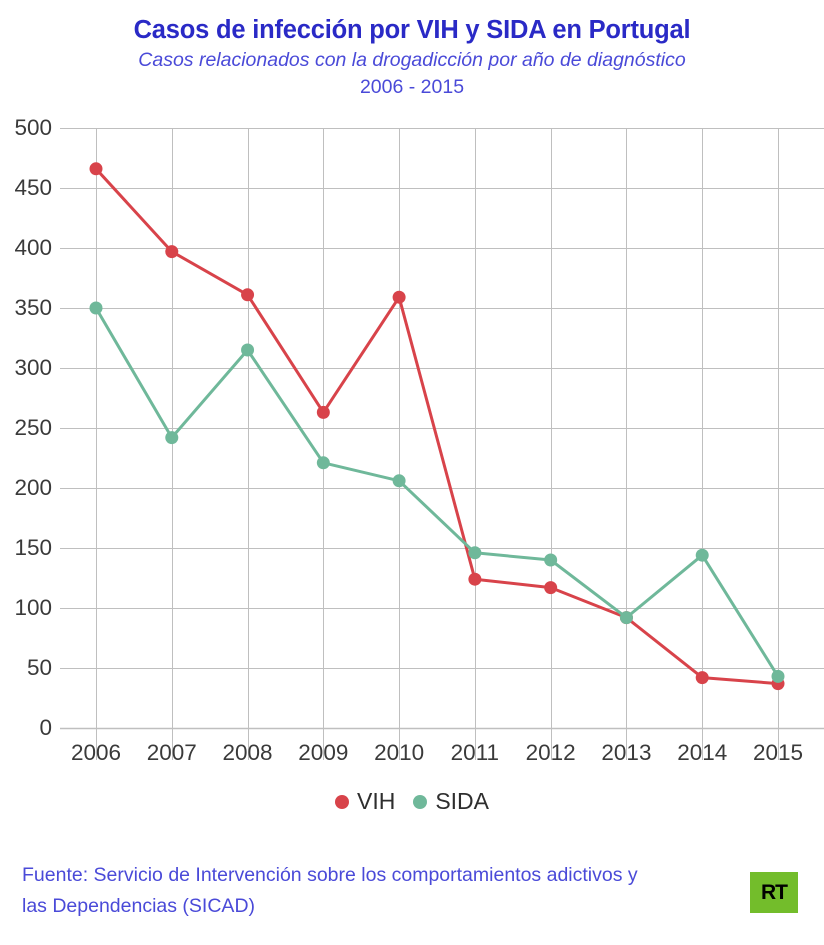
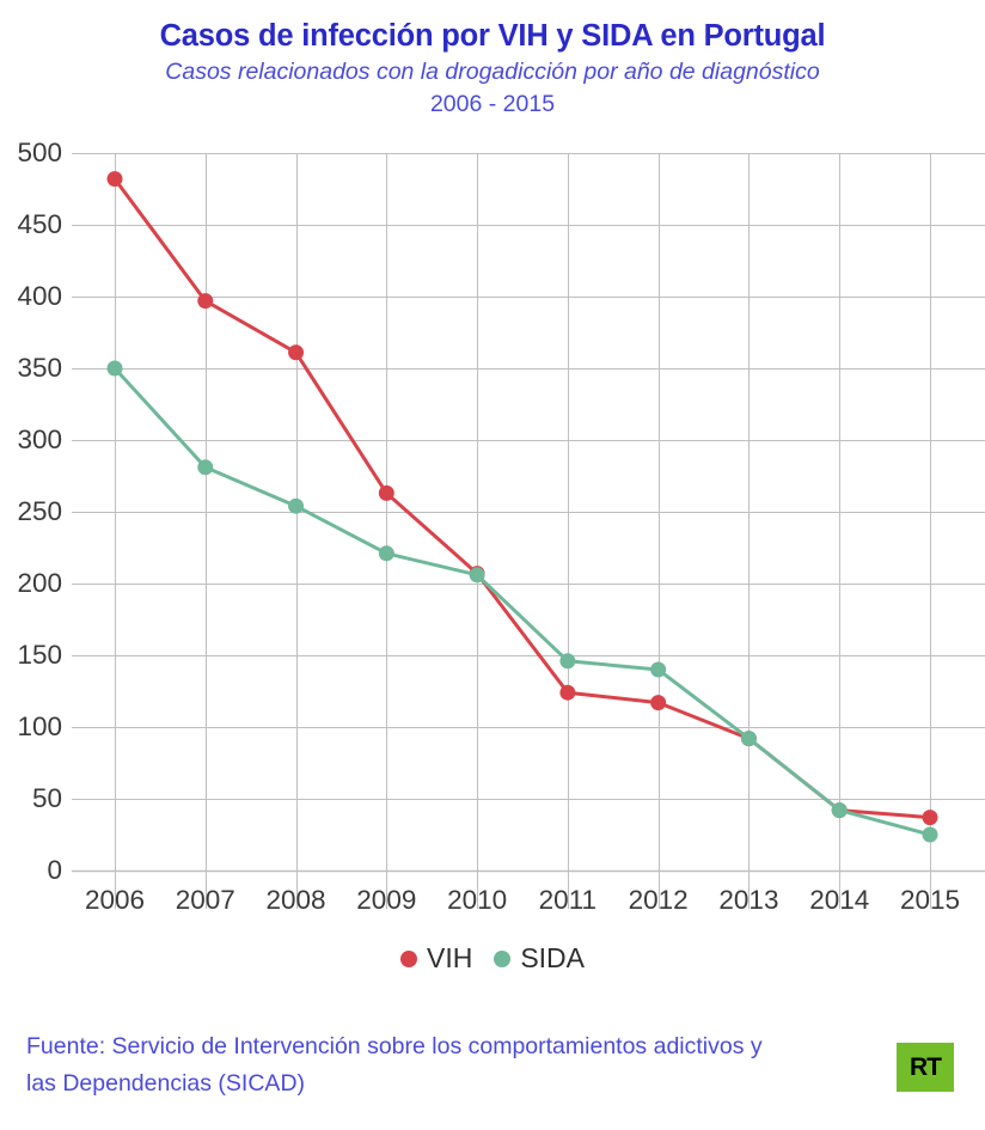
VIH/2006: 466 -> 482
SIDA/2007: 242 -> 281
SIDA/2008: 315 -> 254
VIH/2010: 359 -> 207
SIDA/2014: 144 -> 42
SIDA/2015: 43 -> 25
